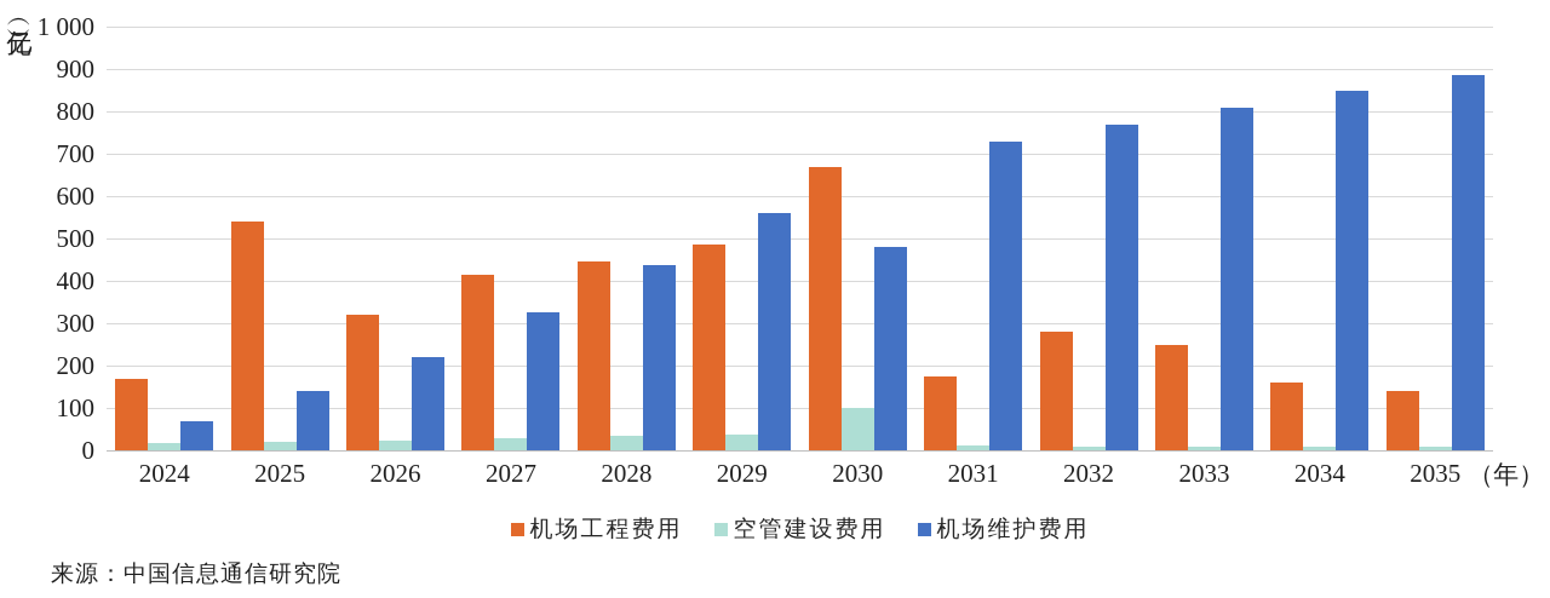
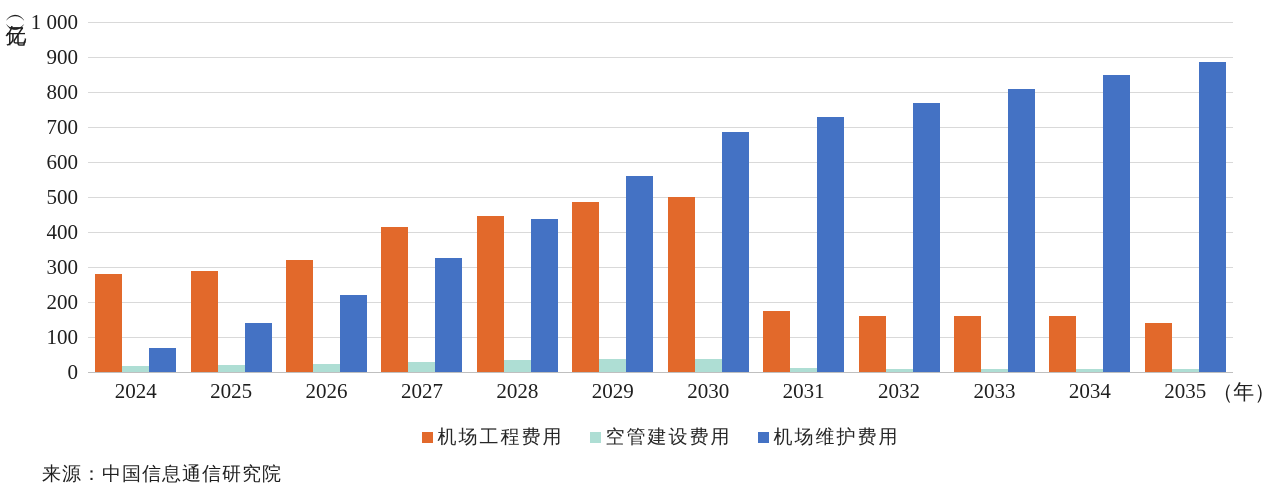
机场工程费用/2024: 170 -> 280
机场工程费用/2025: 540 -> 290
机场工程费用/2030: 670 -> 500
空管建设费用/2030: 100 -> 40
机场维护费用/2030: 480 -> 680
机场工程费用/2032: 280 -> 160
机场工程费用/2033: 250 -> 160
